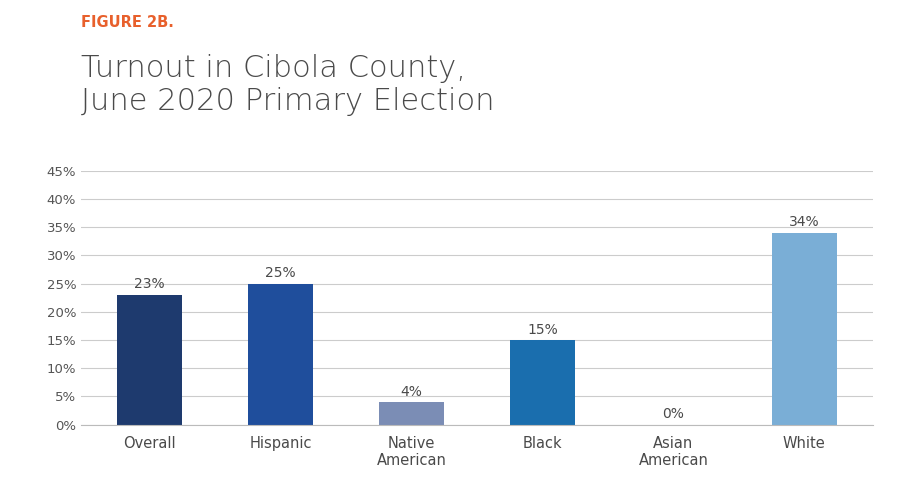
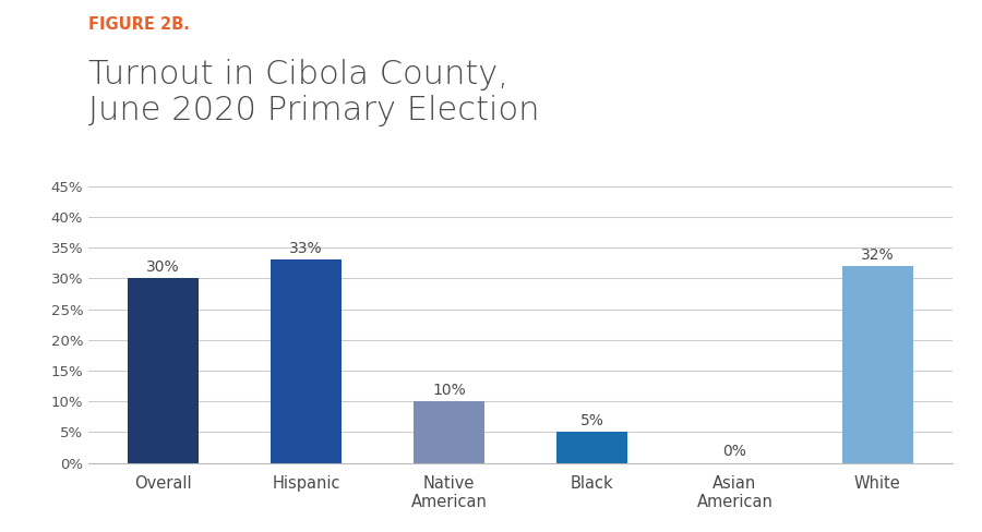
Overall: 23% -> 30%
Hispanic: 25% -> 33%
Native American: 4% -> 10%
Black: 15% -> 5%
White: 34% -> 32%
